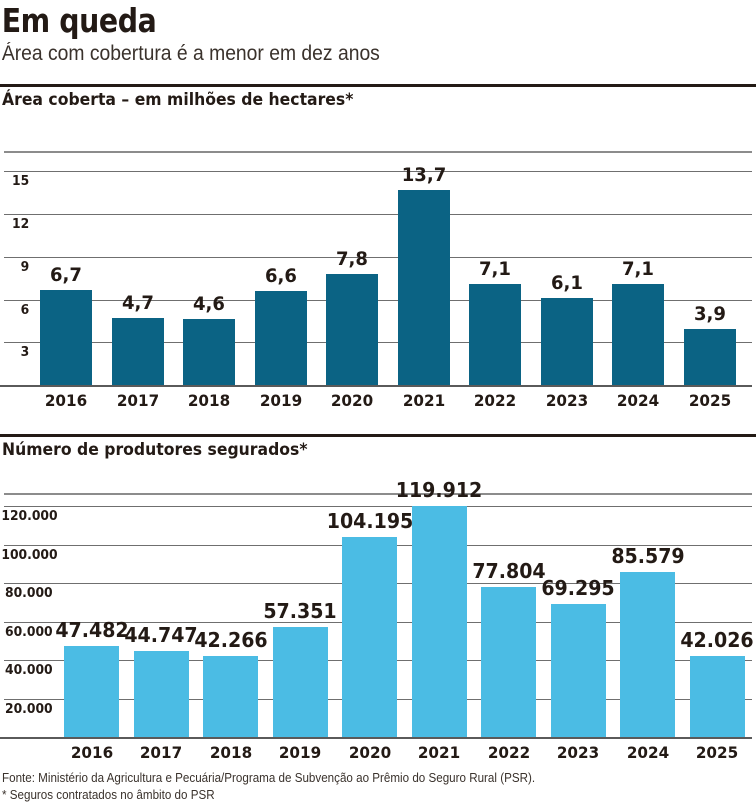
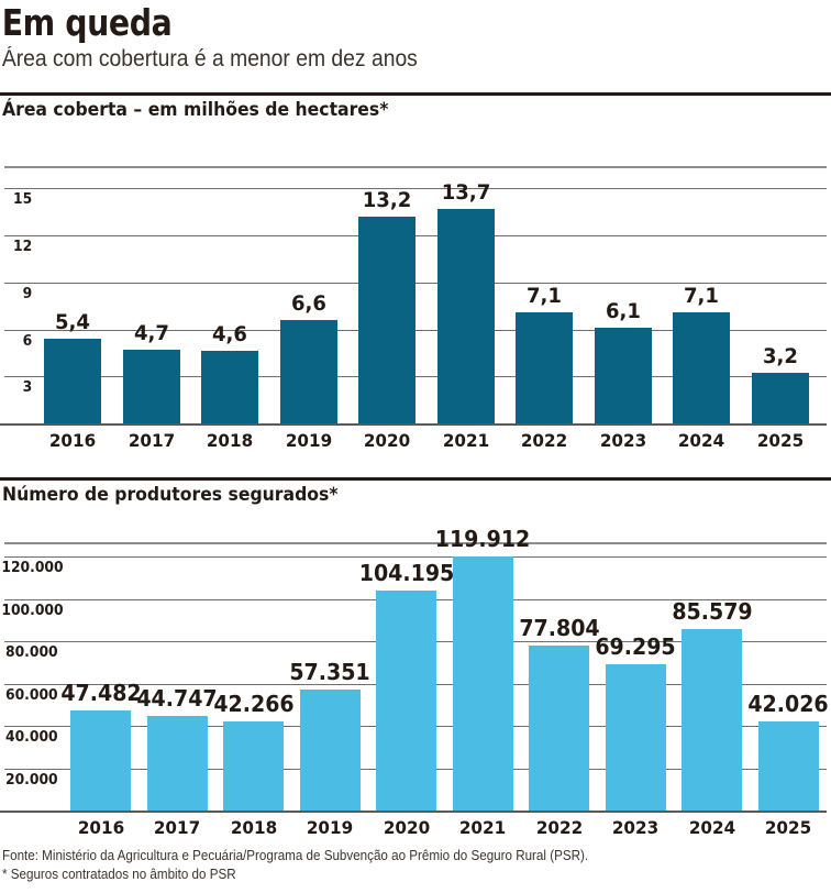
Área coberta – em milhões de hectares*/2016: 6,7 -> 5,4
Área coberta – em milhões de hectares*/2020: 7,8 -> 13,2
Área coberta – em milhões de hectares*/2025: 3,9 -> 3,2
